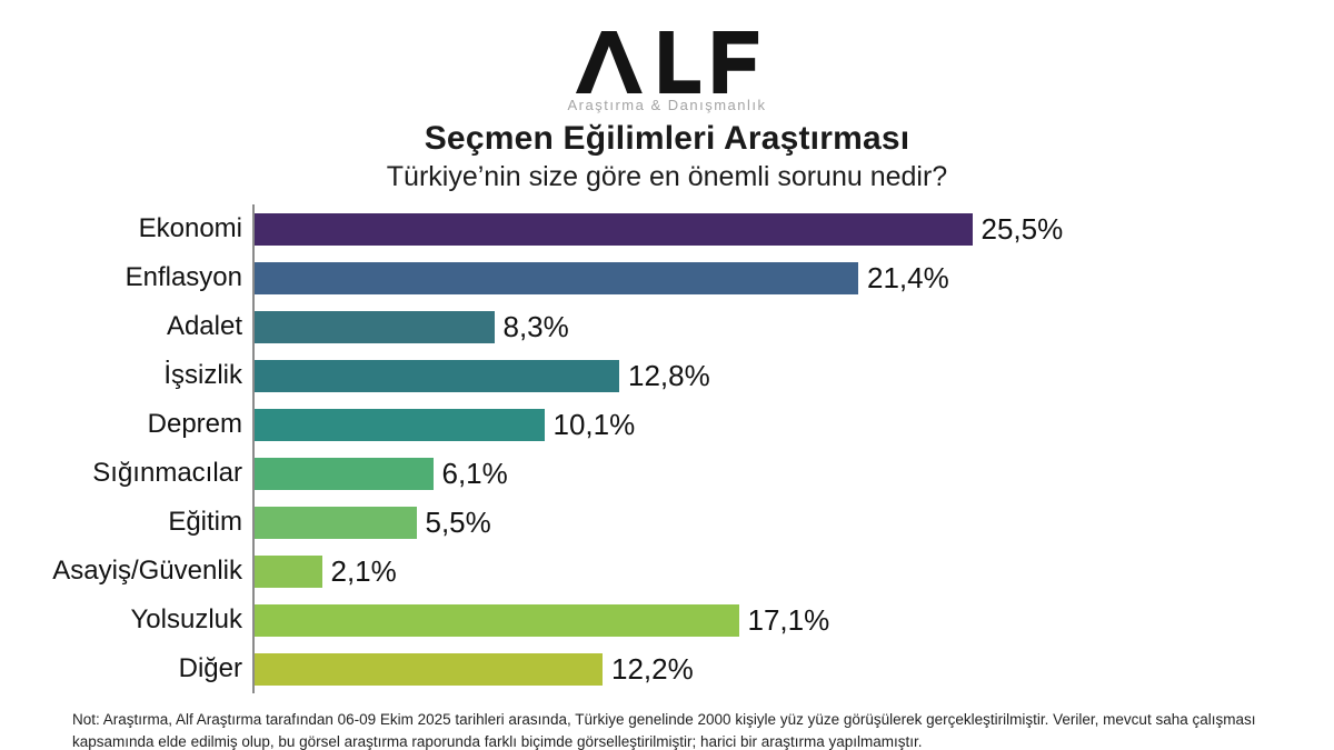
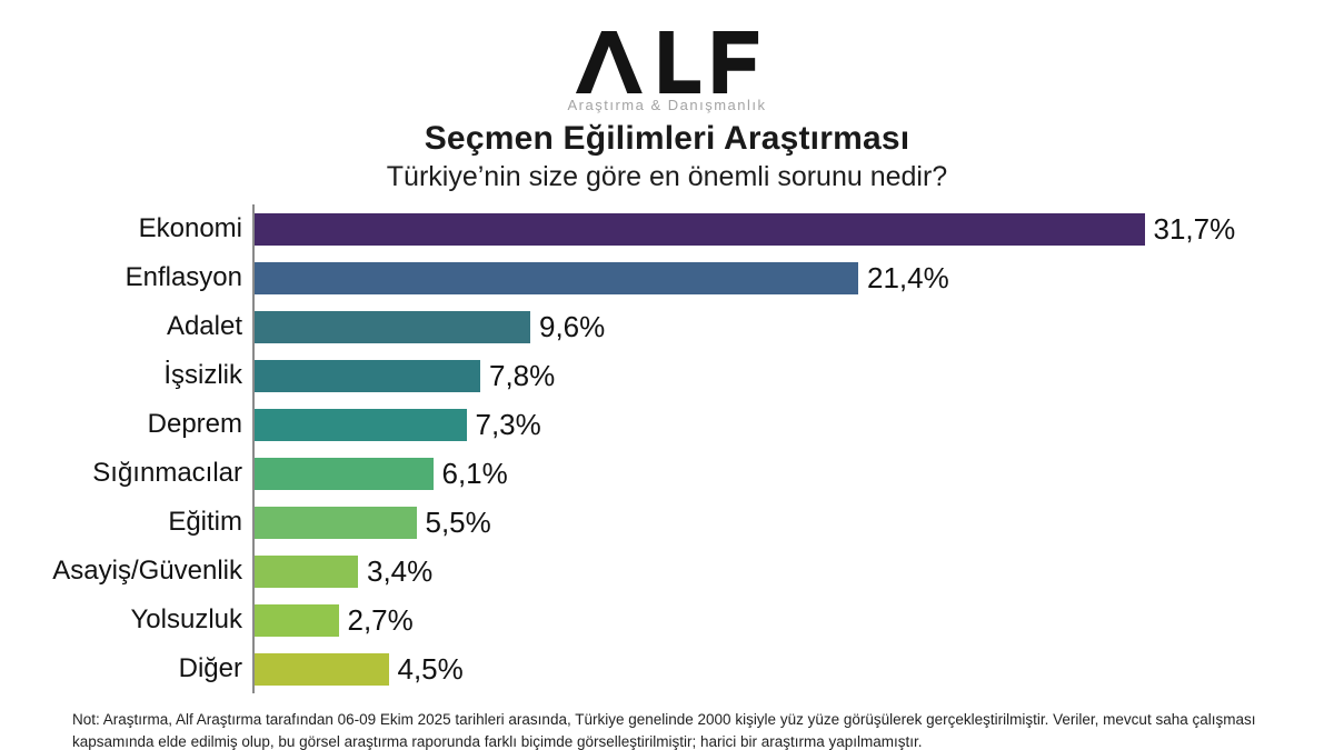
Ekonomi: 25,5% -> 31,7%
Adalet: 8,3% -> 9,6%
İşsizlik: 12,8% -> 7,8%
Deprem: 10,1% -> 7,3%
Asayiş/Güvenlik: 2,1% -> 3,4%
Yolsuzluk: 17,1% -> 2,7%
Diğer: 12,2% -> 4,5%
